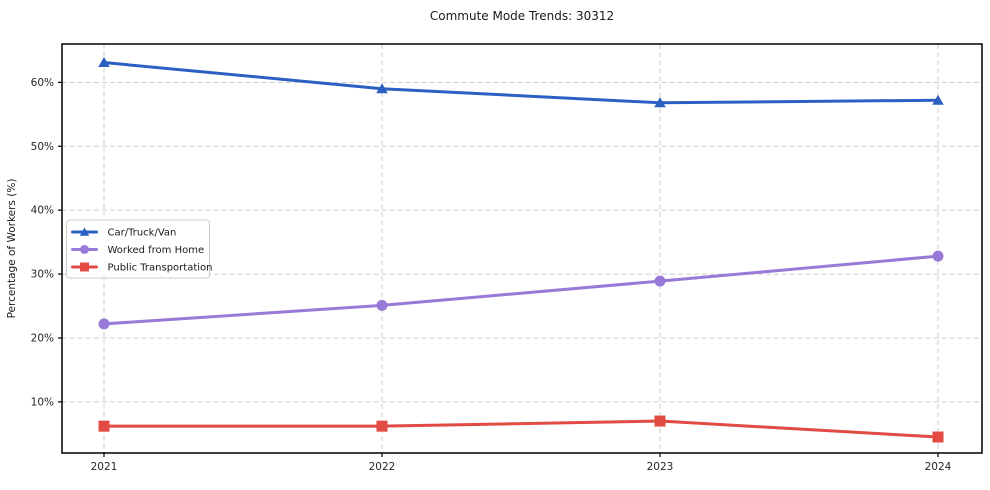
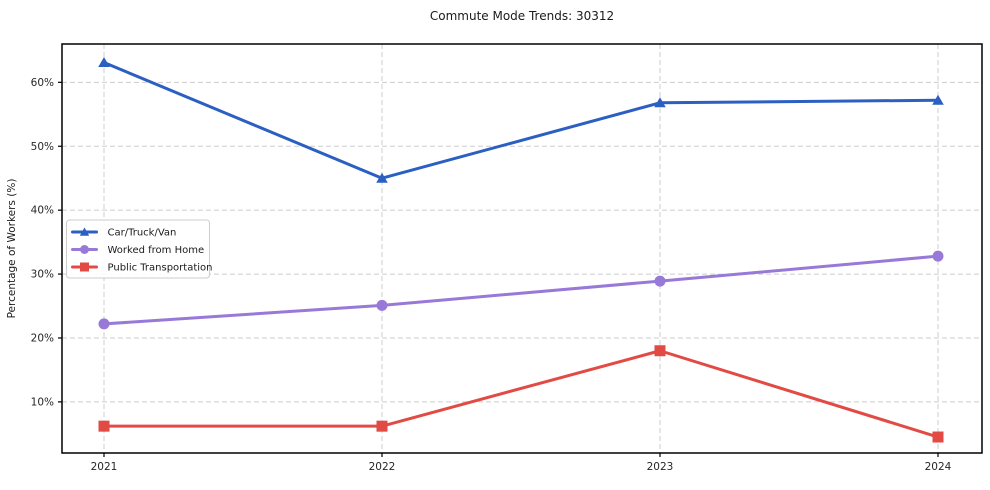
Car/Truck/Van/2022: 59% -> 45%
Public Transportation/2023: 7% -> 18%
